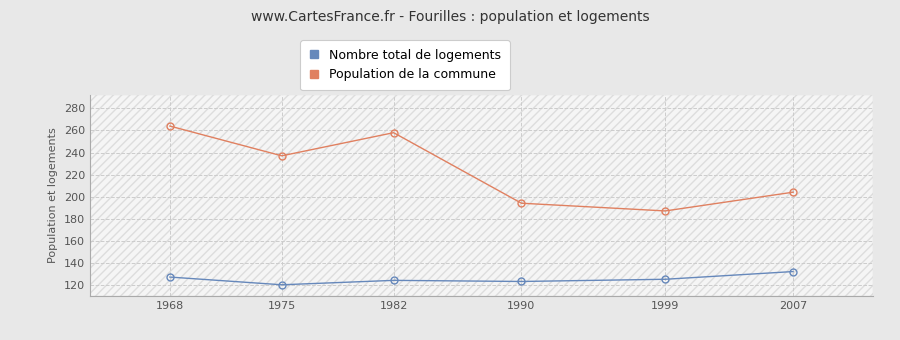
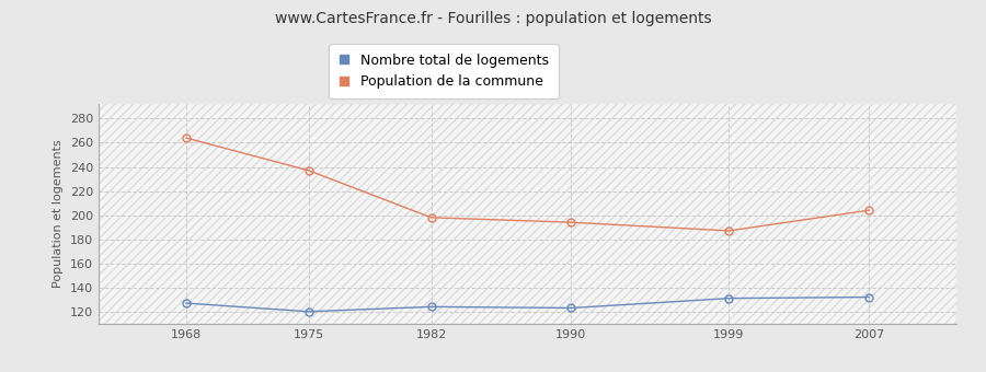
Population de la commune/1982: 258 -> 198
Nombre total de logements/1999: 125 -> 131
